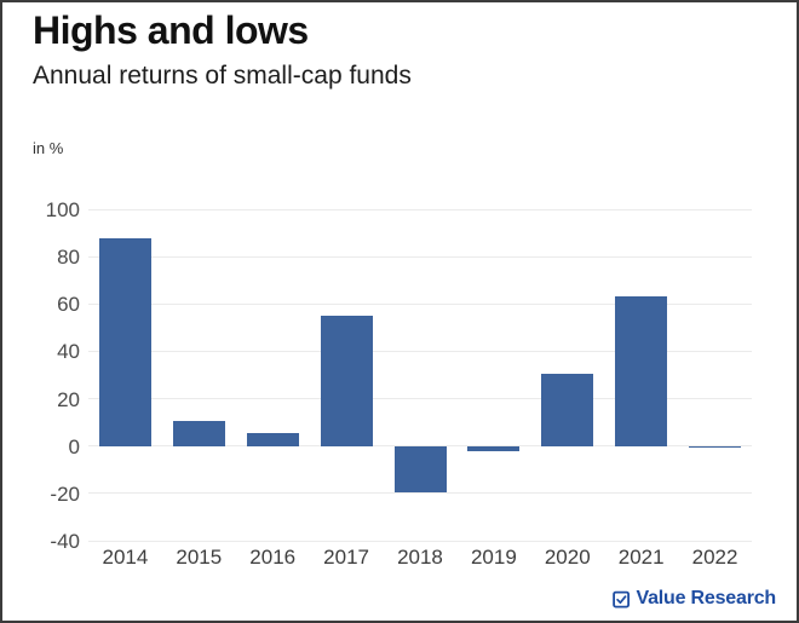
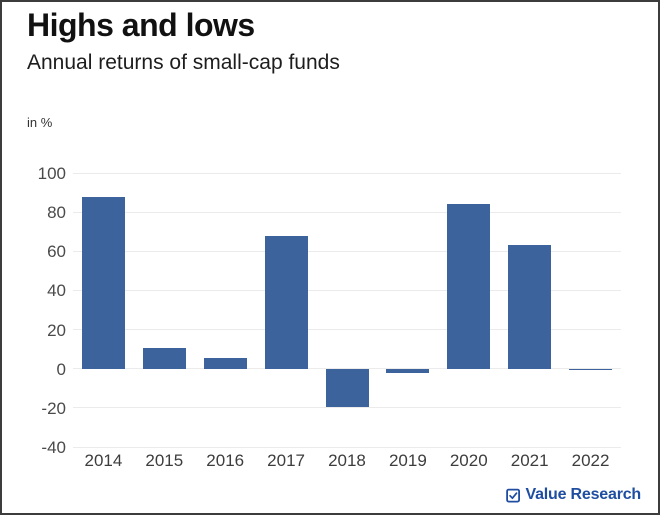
2017: 55 -> 68
2020: 30 -> 84
